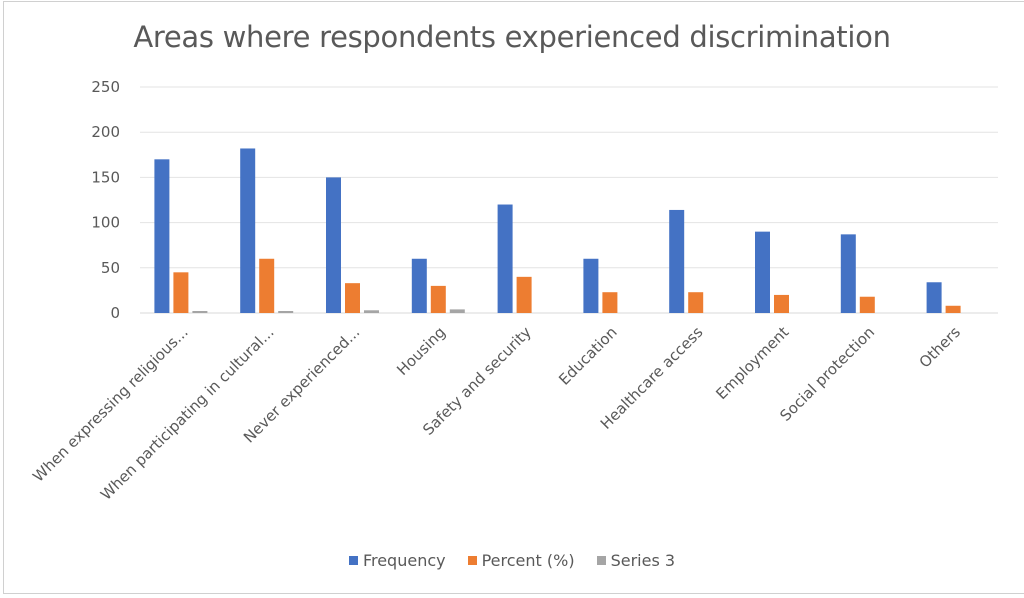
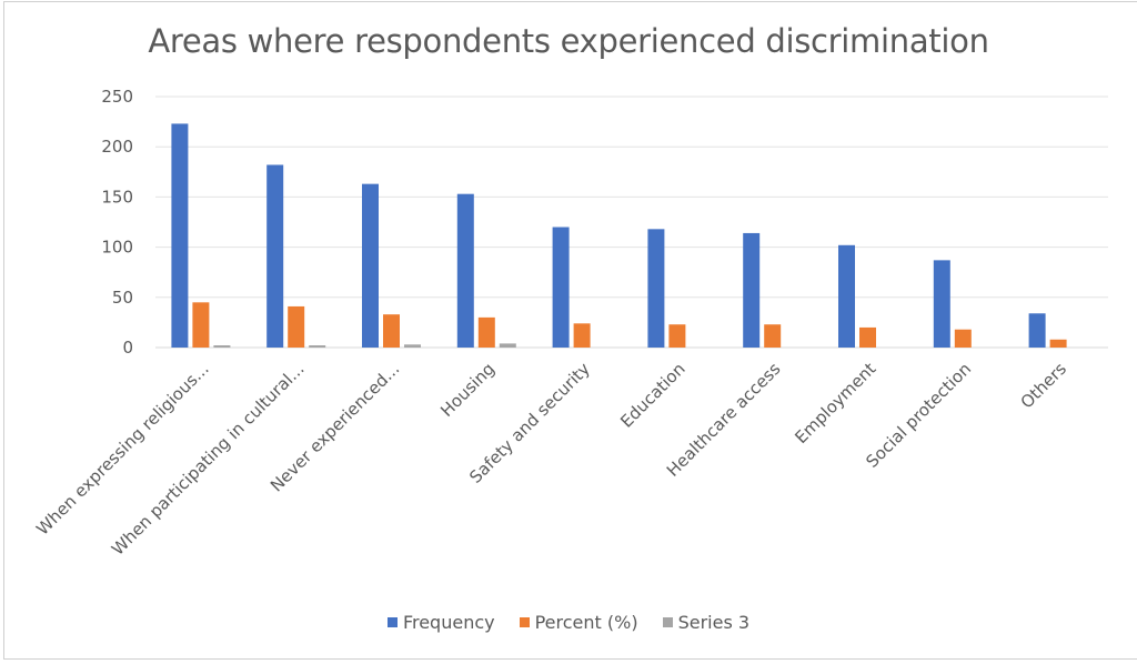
Frequency/When expressing religious...: 170 -> 220
Percent (%)/When participating in cultural...: 60 -> 40
Frequency/Never experienced...: 150 -> 160
Frequency/Housing: 60 -> 150
Percent (%)/Safety and security: 40 -> 20
Frequency/Education: 60 -> 120
Frequency/Employment: 90 -> 100
